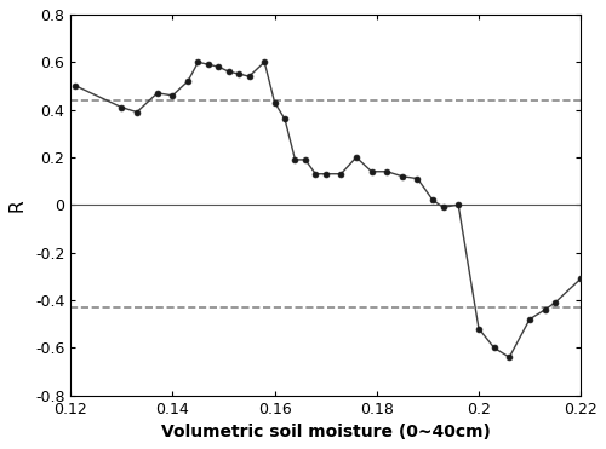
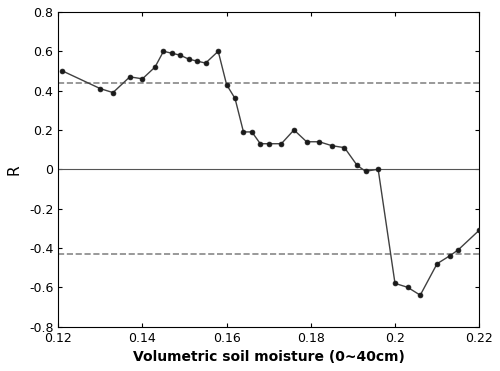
0.2: -0.52 -> -0.58
